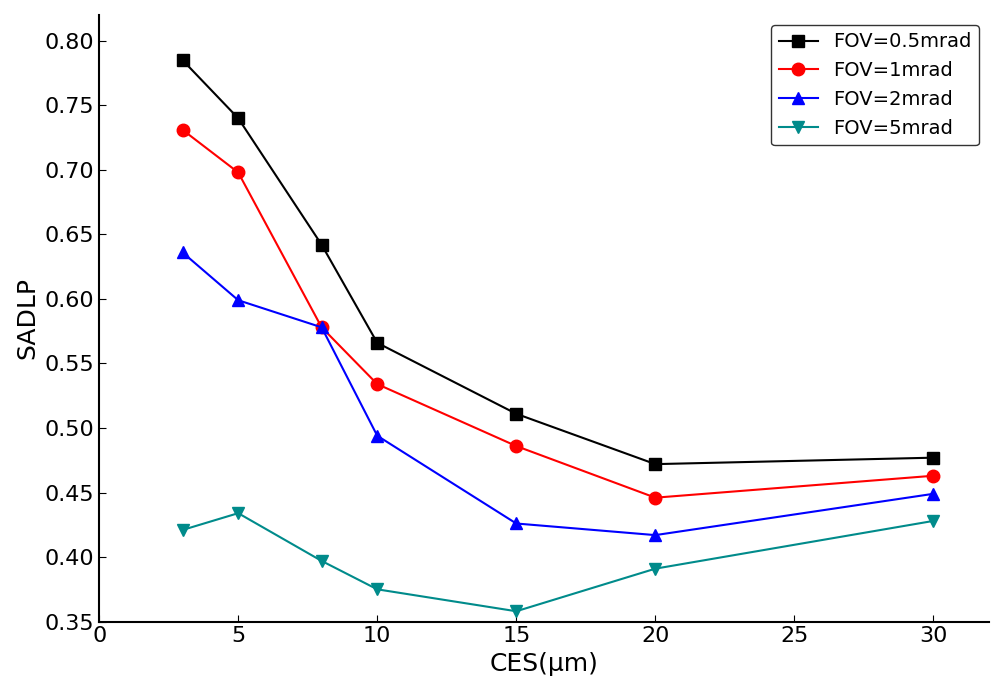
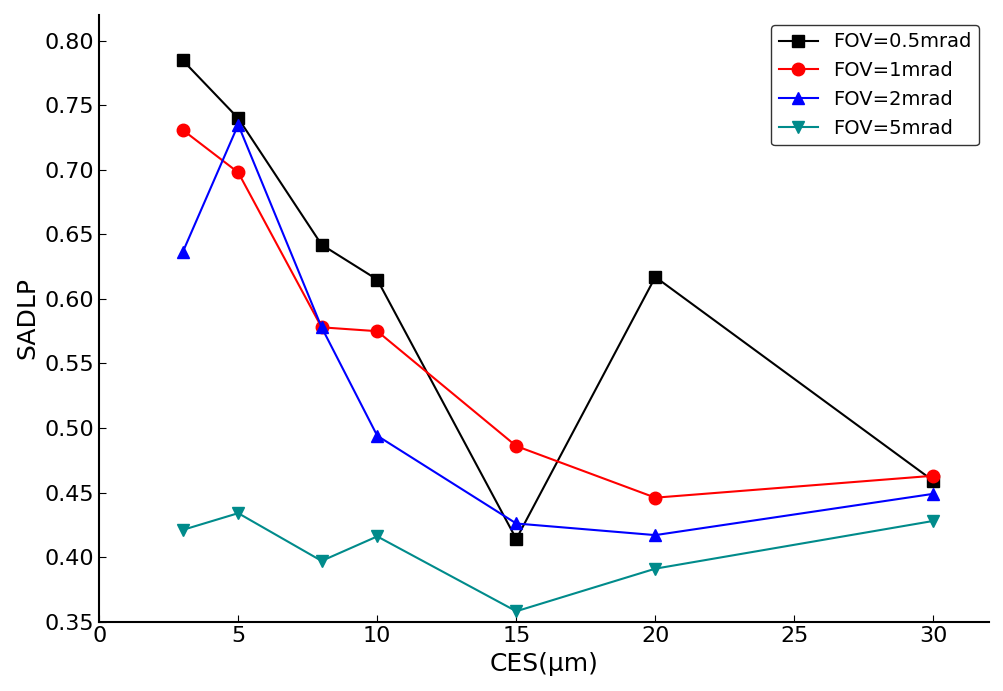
FOV=2mrad/5: 0.599 -> 0.735
FOV=0.5mrad/10: 0.566 -> 0.615
FOV=1mrad/10: 0.534 -> 0.575
FOV=5mrad/10: 0.375 -> 0.416
FOV=0.5mrad/15: 0.511 -> 0.414
FOV=0.5mrad/20: 0.472 -> 0.617
FOV=0.5mrad/30: 0.477 -> 0.459
